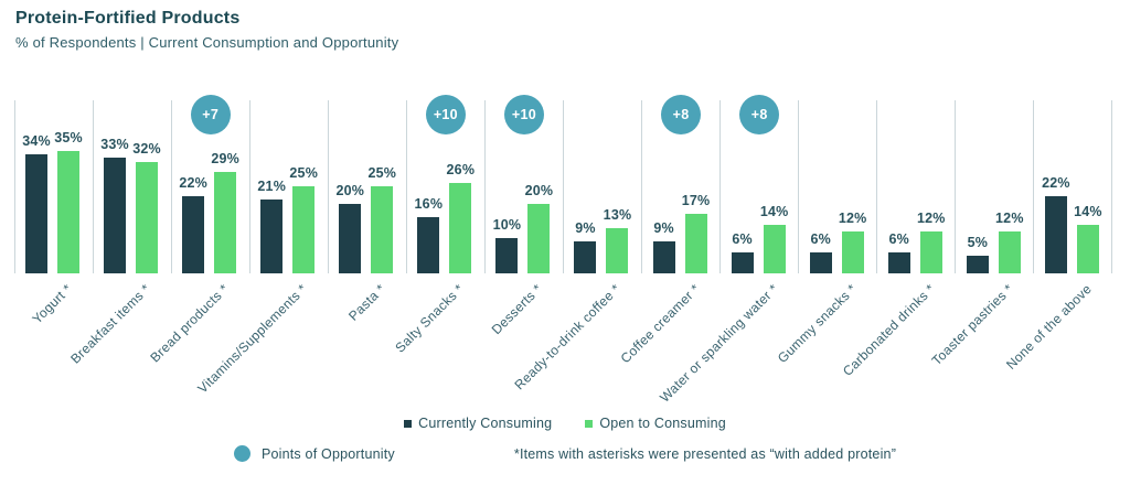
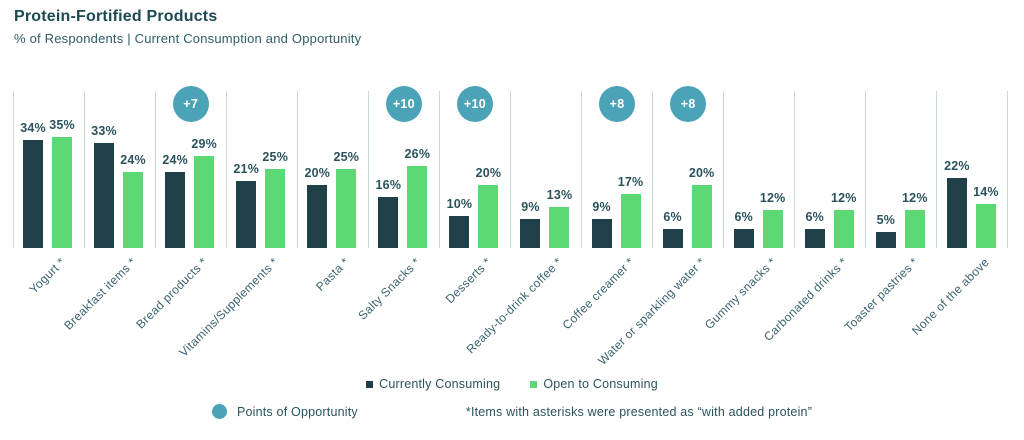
Open to Consuming/Breakfast items *: 32% -> 24%
Currently Consuming/Bread products *: 22% -> 24%
Open to Consuming/Water or sparkling water *: 14% -> 20%
